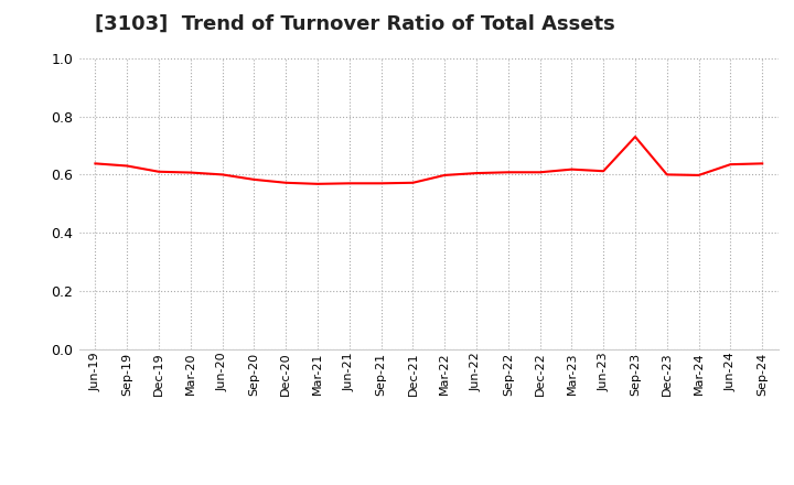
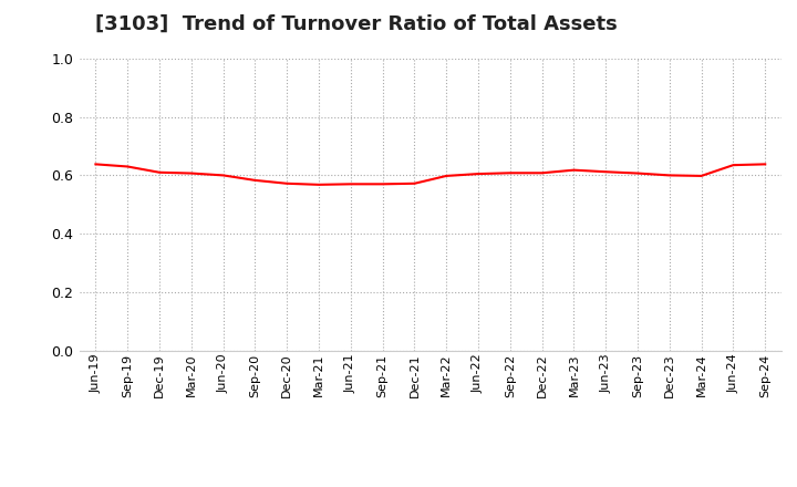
Sep-23: 0.730 -> 0.607
